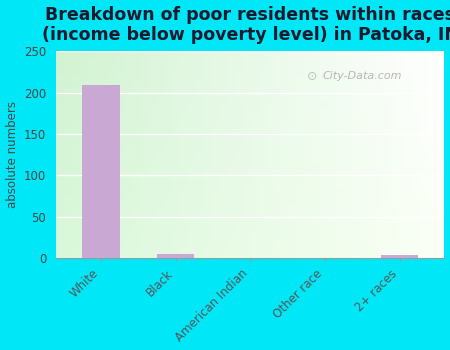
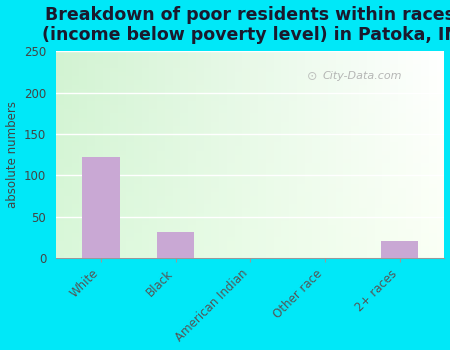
White: 209 -> 122
Black: 5 -> 32
2+ races: 4 -> 20
